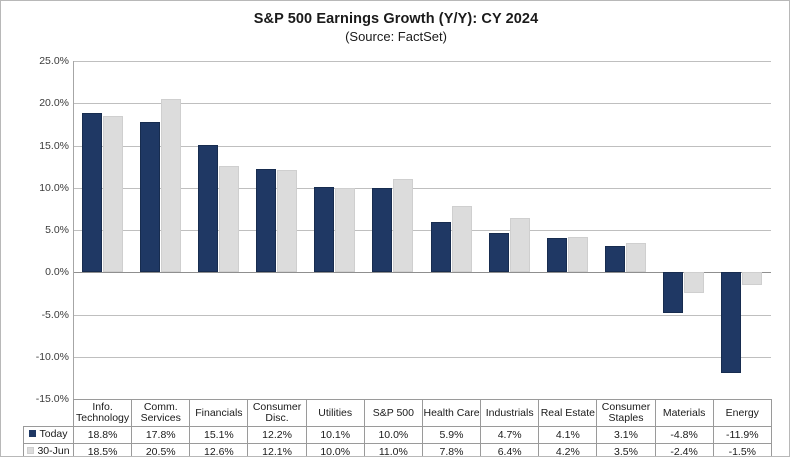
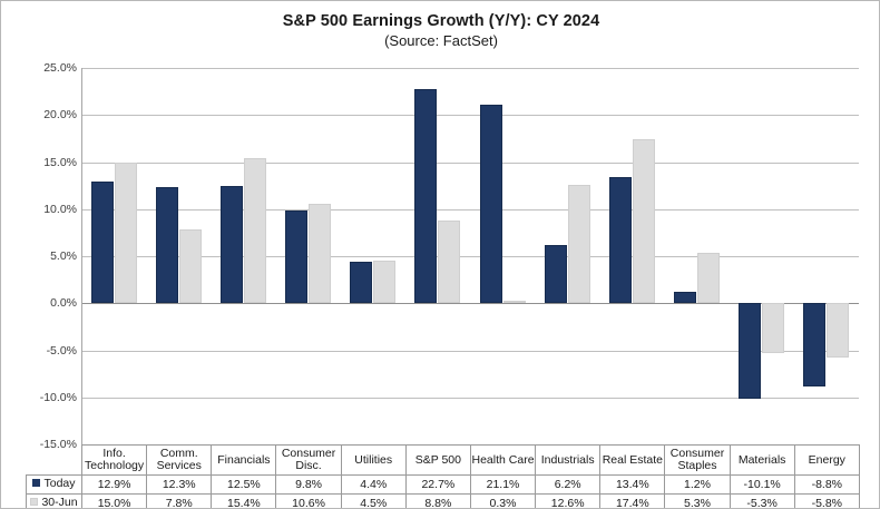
Today/Info. Technology: 18.8% -> 12.9%
30-Jun/Info. Technology: 18.5% -> 15.0%
Today/Comm. Services: 17.8% -> 12.3%
30-Jun/Comm. Services: 20.5% -> 7.8%
Today/Financials: 15.1% -> 12.5%
30-Jun/Financials: 12.6% -> 15.4%
Today/Consumer Disc.: 12.2% -> 9.8%
30-Jun/Consumer Disc.: 12.1% -> 10.6%
Today/Utilities: 10.1% -> 4.4%
30-Jun/Utilities: 10.0% -> 4.5%
Today/S&P 500: 10.0% -> 22.7%
30-Jun/S&P 500: 11.0% -> 8.8%
Today/Health Care: 5.9% -> 21.1%
30-Jun/Health Care: 7.8% -> 0.3%
Today/Industrials: 4.7% -> 6.2%
30-Jun/Industrials: 6.4% -> 12.6%
Today/Real Estate: 4.1% -> 13.4%
30-Jun/Real Estate: 4.2% -> 17.4%
Today/Consumer Staples: 3.1% -> 1.2%
30-Jun/Consumer Staples: 3.5% -> 5.3%
Today/Materials: -4.8% -> -10.1%
30-Jun/Materials: -2.4% -> -5.3%
Today/Energy: -11.9% -> -8.8%
30-Jun/Energy: -1.5% -> -5.8%
